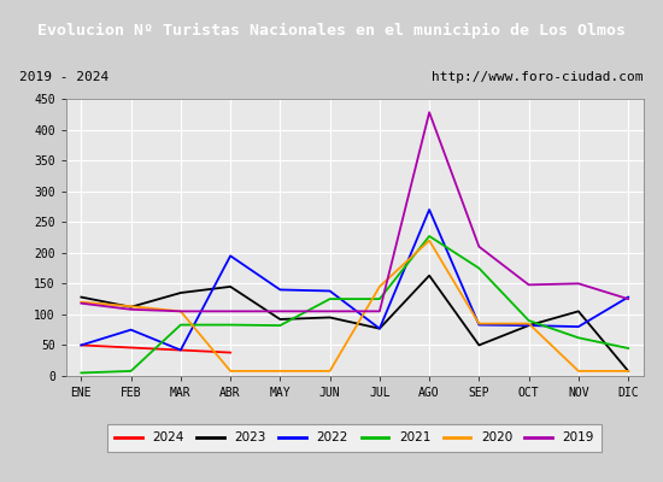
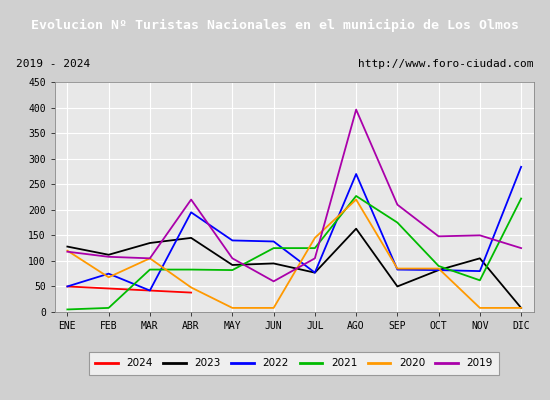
2020/FEB: 113 -> 68
2020/ABR: 8 -> 48
2019/ABR: 105 -> 220
2019/JUN: 105 -> 60
2019/AGO: 428 -> 396
2022/DIC: 128 -> 284
2021/DIC: 45 -> 222
